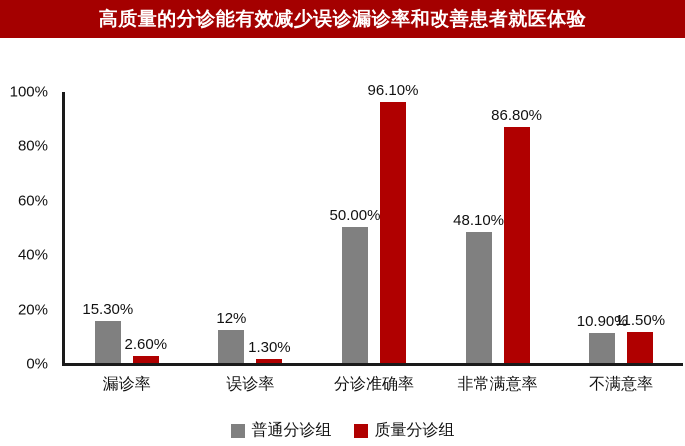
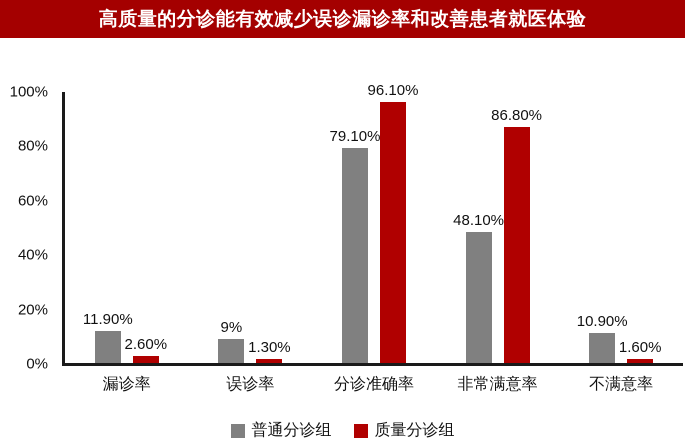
普通分诊组/漏诊率: 15.30% -> 11.90%
普通分诊组/误诊率: 12% -> 9%
普通分诊组/分诊准确率: 50.00% -> 79.10%
质量分诊组/不满意率: 11.50% -> 1.60%
